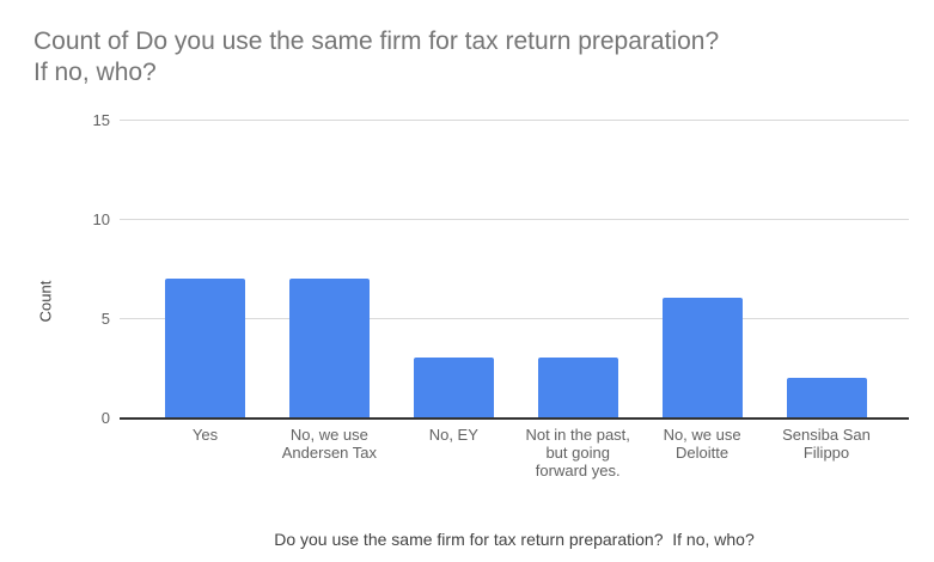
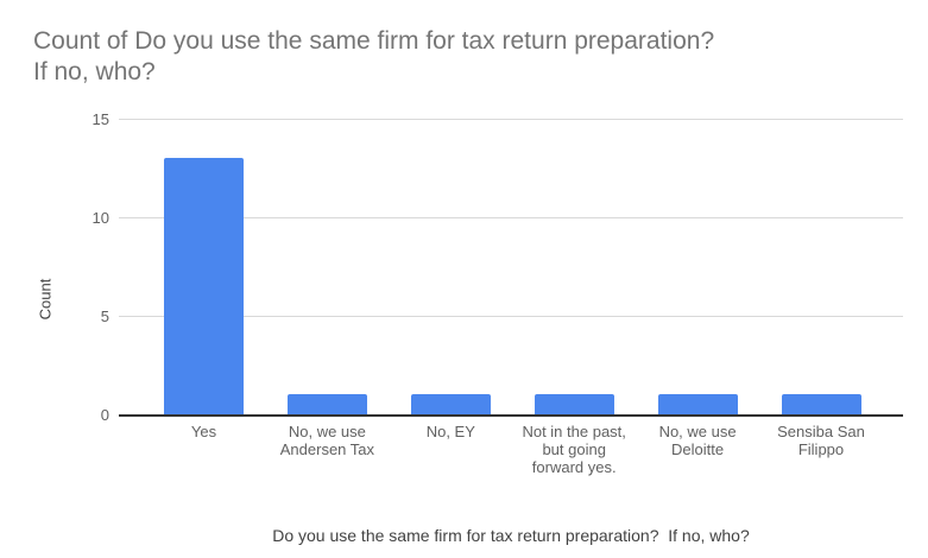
Yes: 7 -> 13
No, we use Andersen Tax: 7 -> 1
No, EY: 3 -> 1
Not in the past, but going forward yes.: 3 -> 1
No, we use Deloitte: 6 -> 1
Sensiba San Filippo: 2 -> 1
